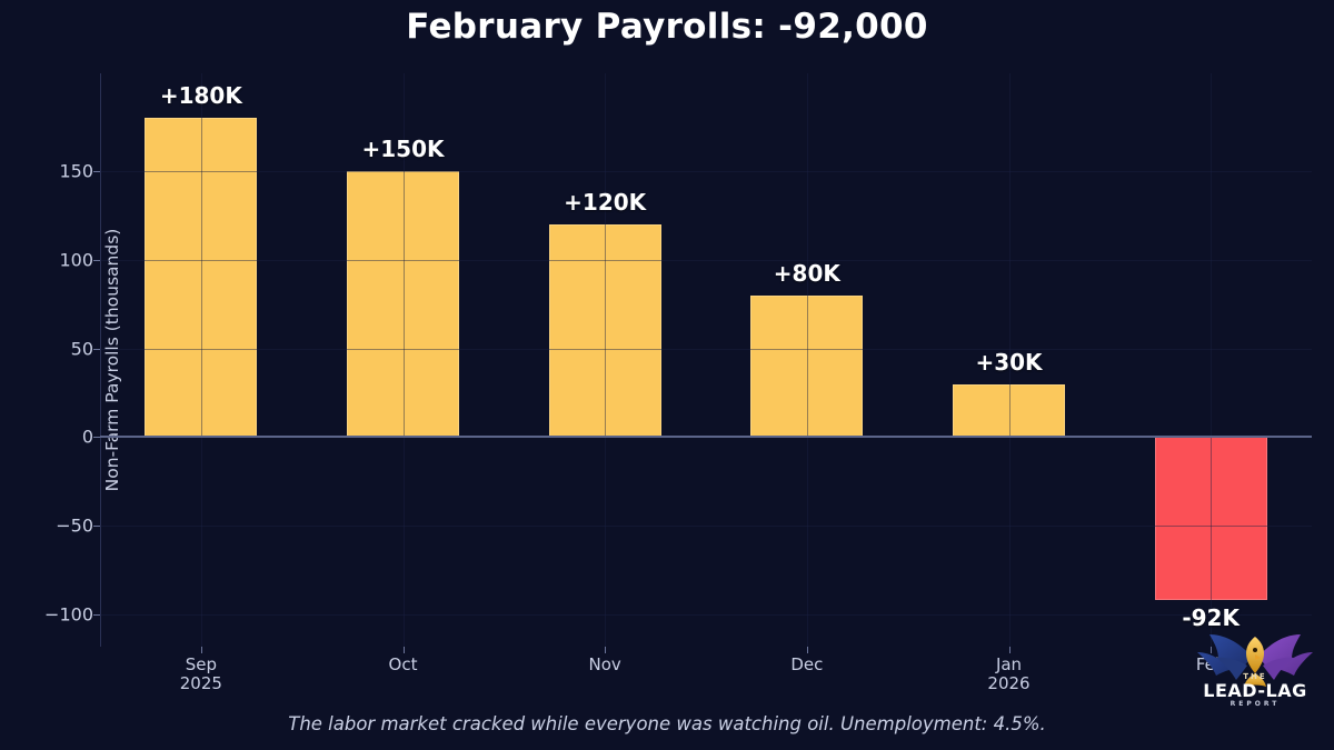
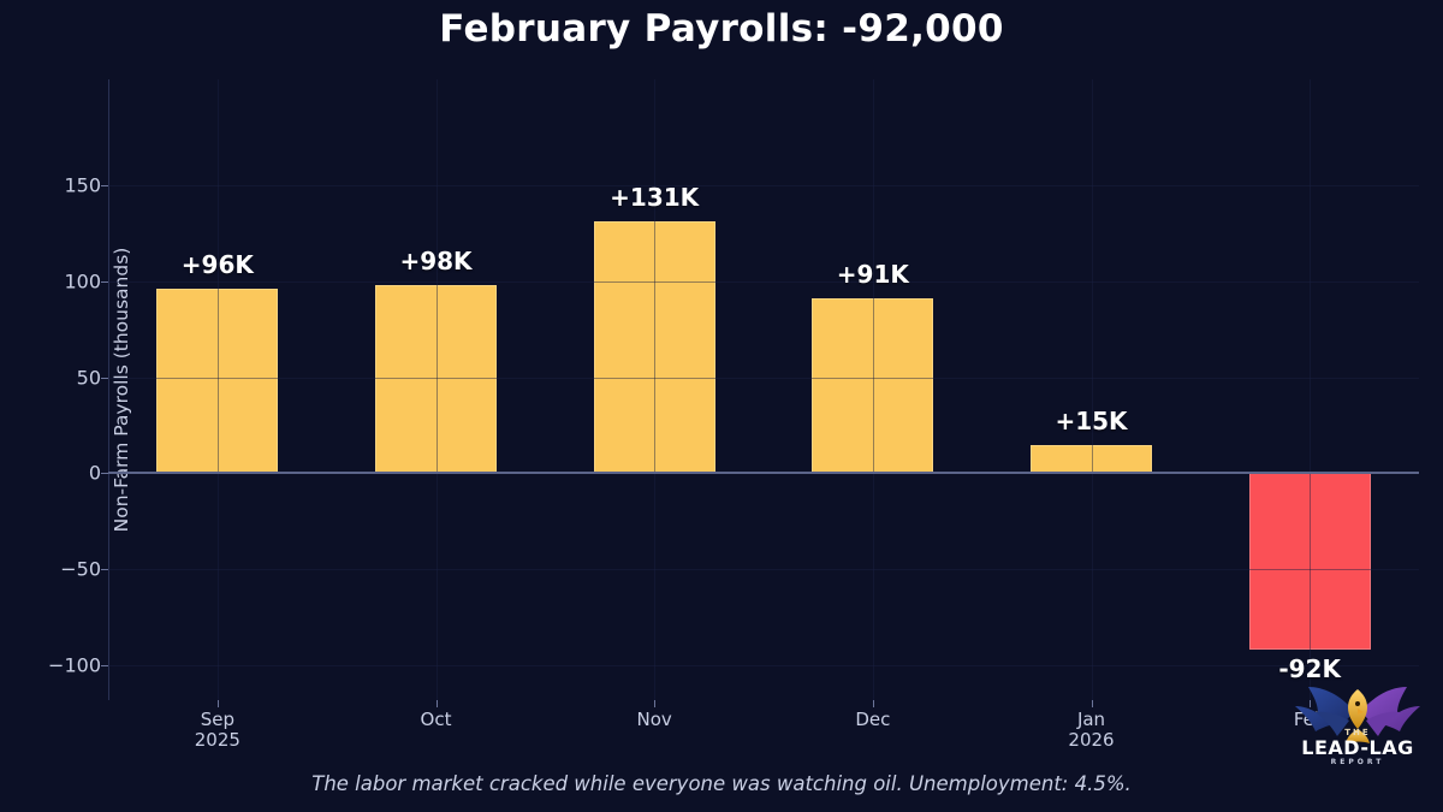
Sep 2025: +180K -> +96K
Oct: +150K -> +98K
Nov: +120K -> +131K
Dec: +80K -> +91K
Jan 2026: +30K -> +15K
